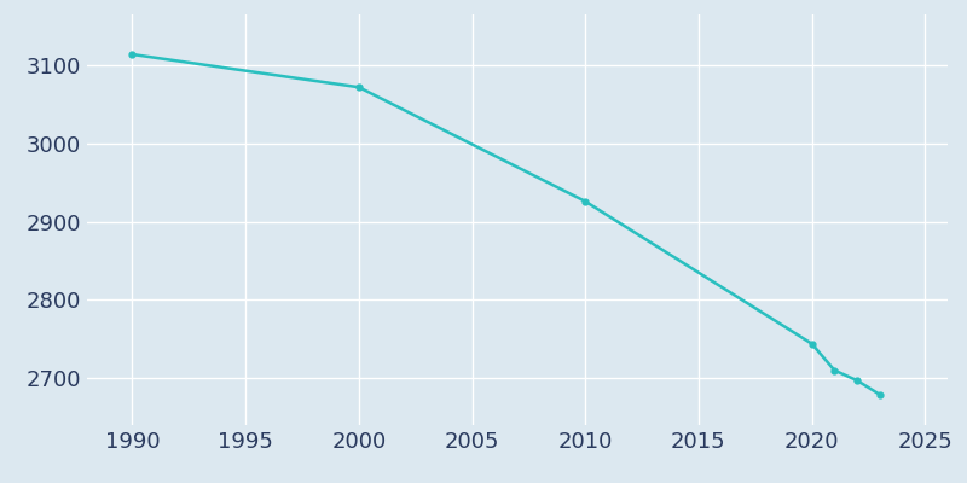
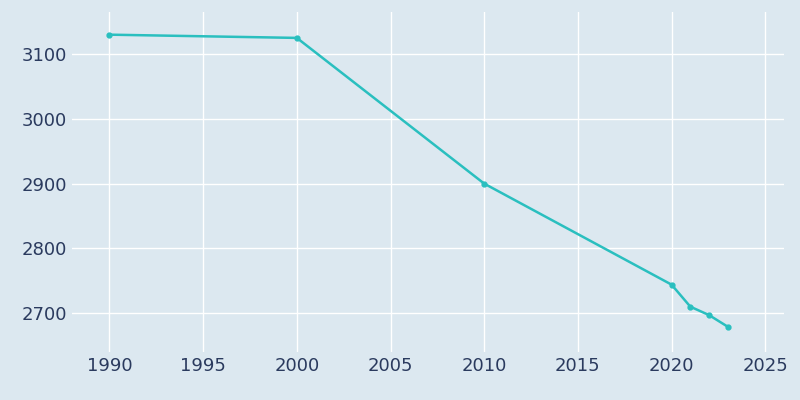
1990: 3114 -> 3130
2000: 3072 -> 3125
2010: 2926 -> 2900
